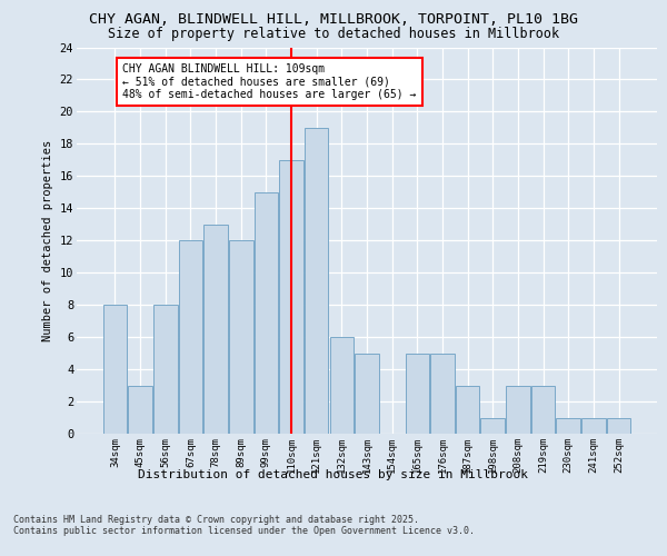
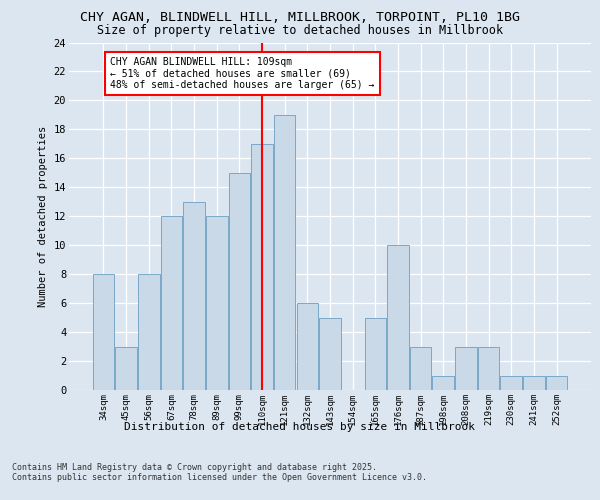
176sqm: 5 -> 10
